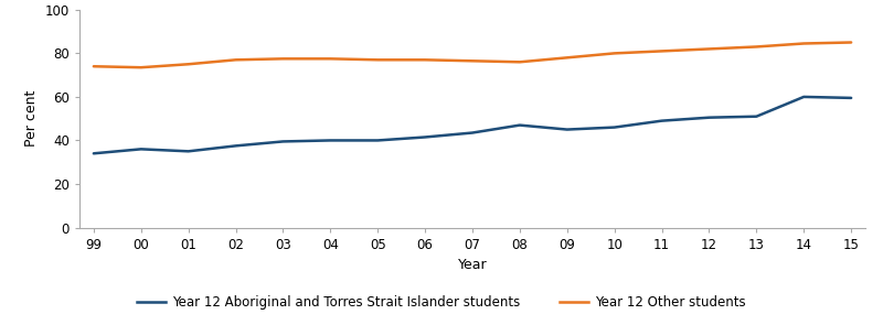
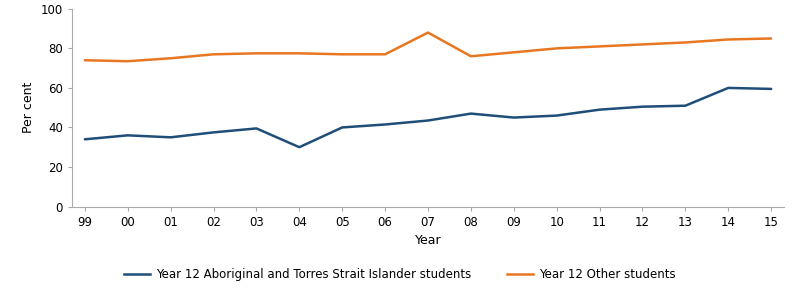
Year 12 Aboriginal and Torres Strait Islander students/04: 40 -> 30
Year 12 Other students/07: 76 -> 88
